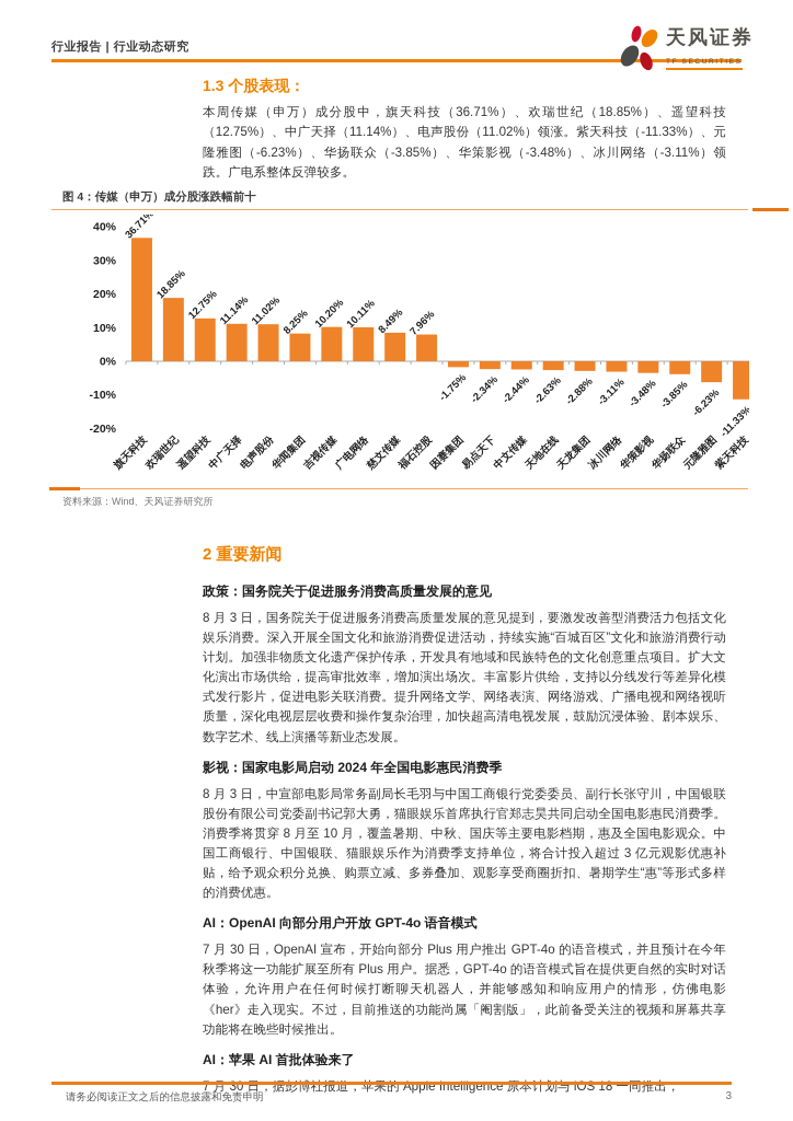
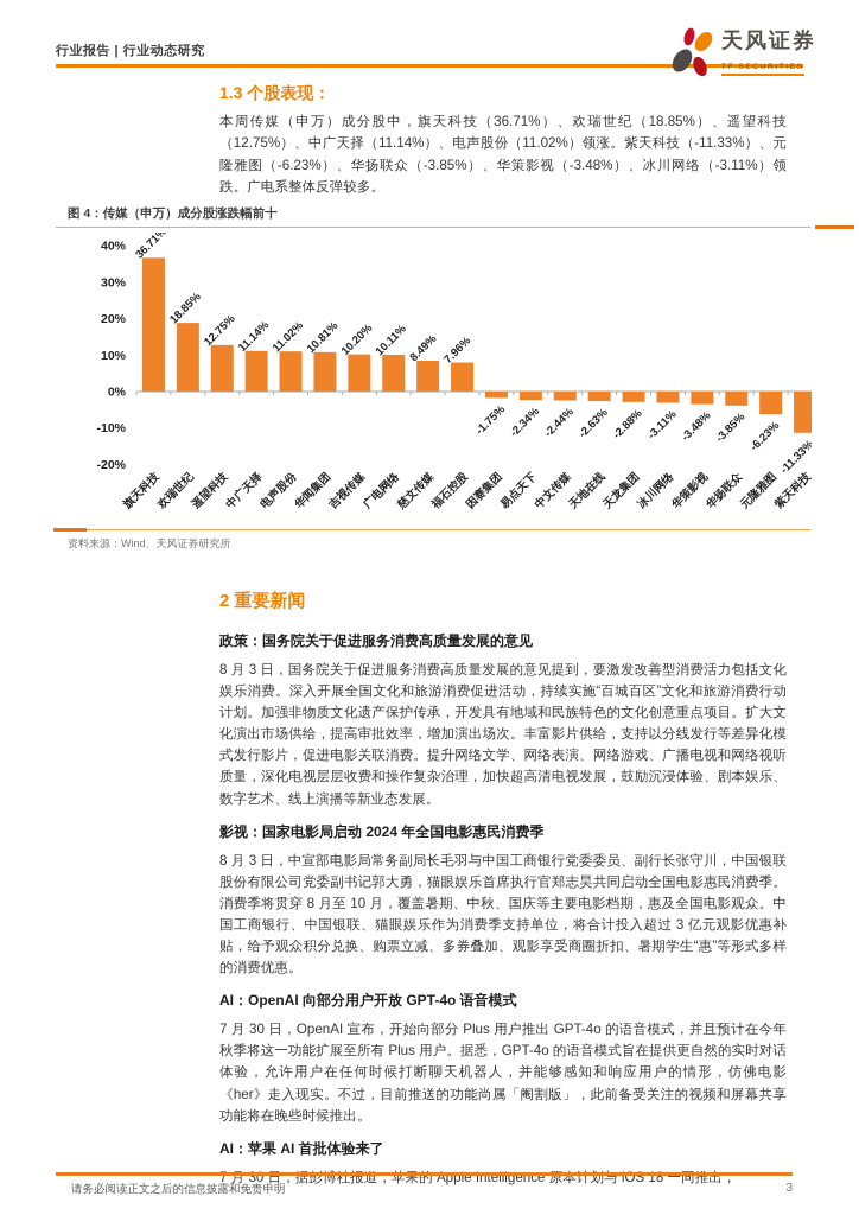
华闻集团: 8.25% -> 10.81%
